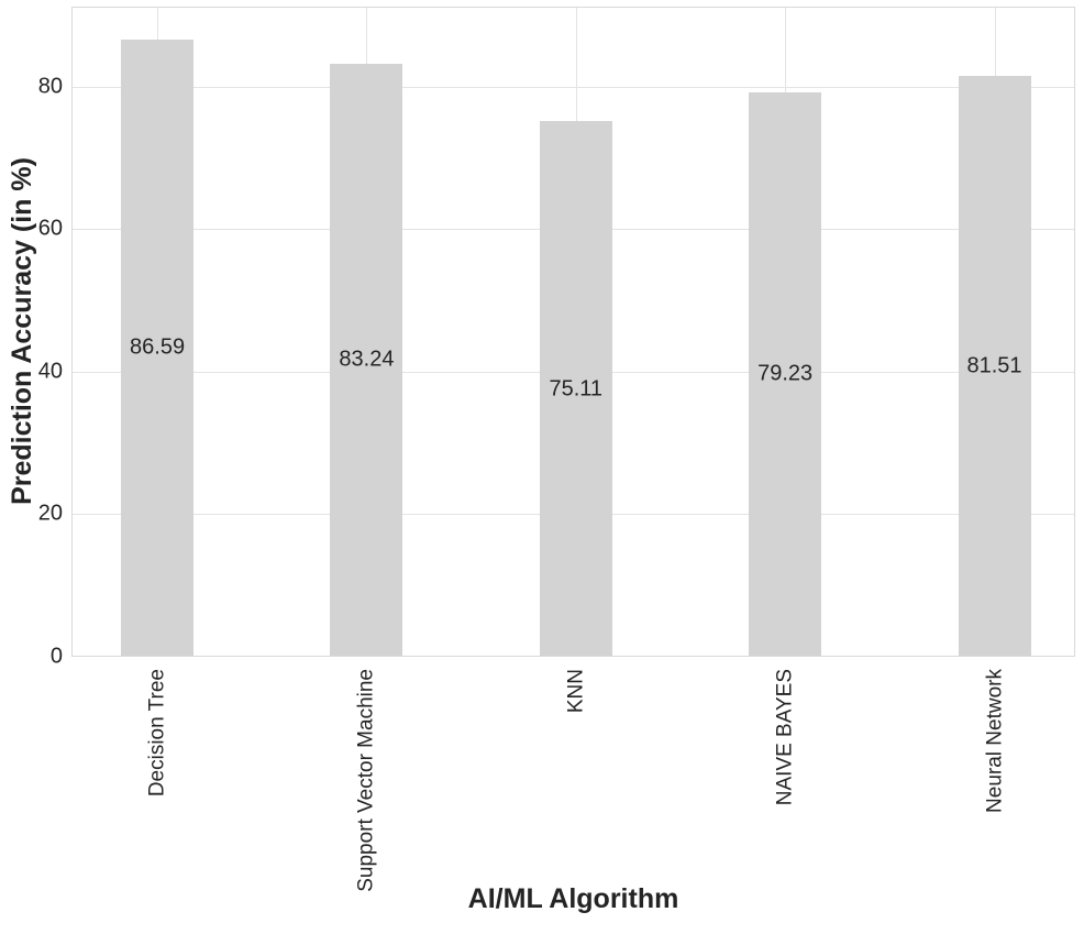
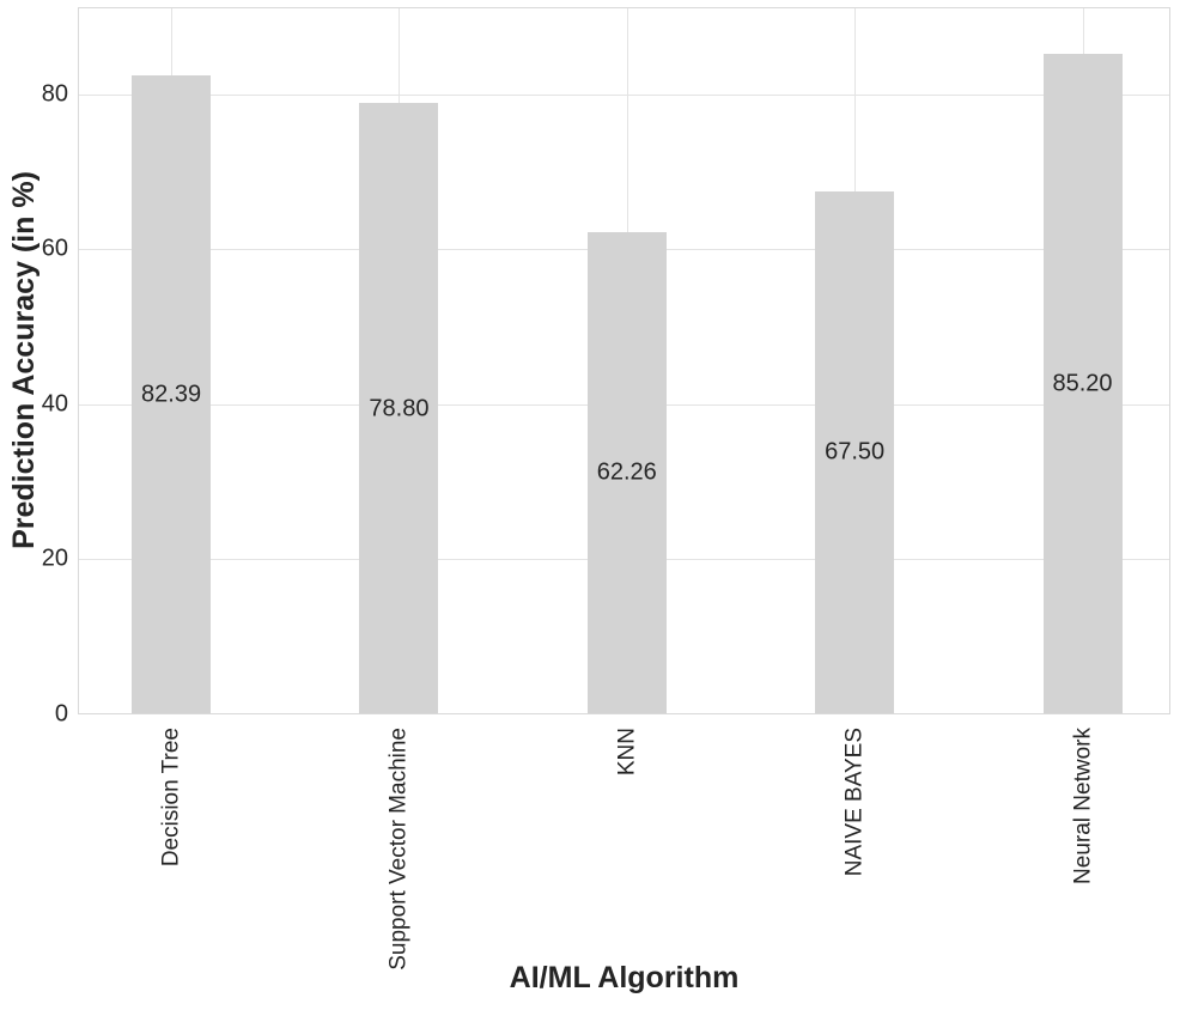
Decision Tree: 86.59 -> 82.39
Support Vector Machine: 83.24 -> 78.80
KNN: 75.11 -> 62.26
NAIVE BAYES: 79.23 -> 67.50
Neural Network: 81.51 -> 85.20
